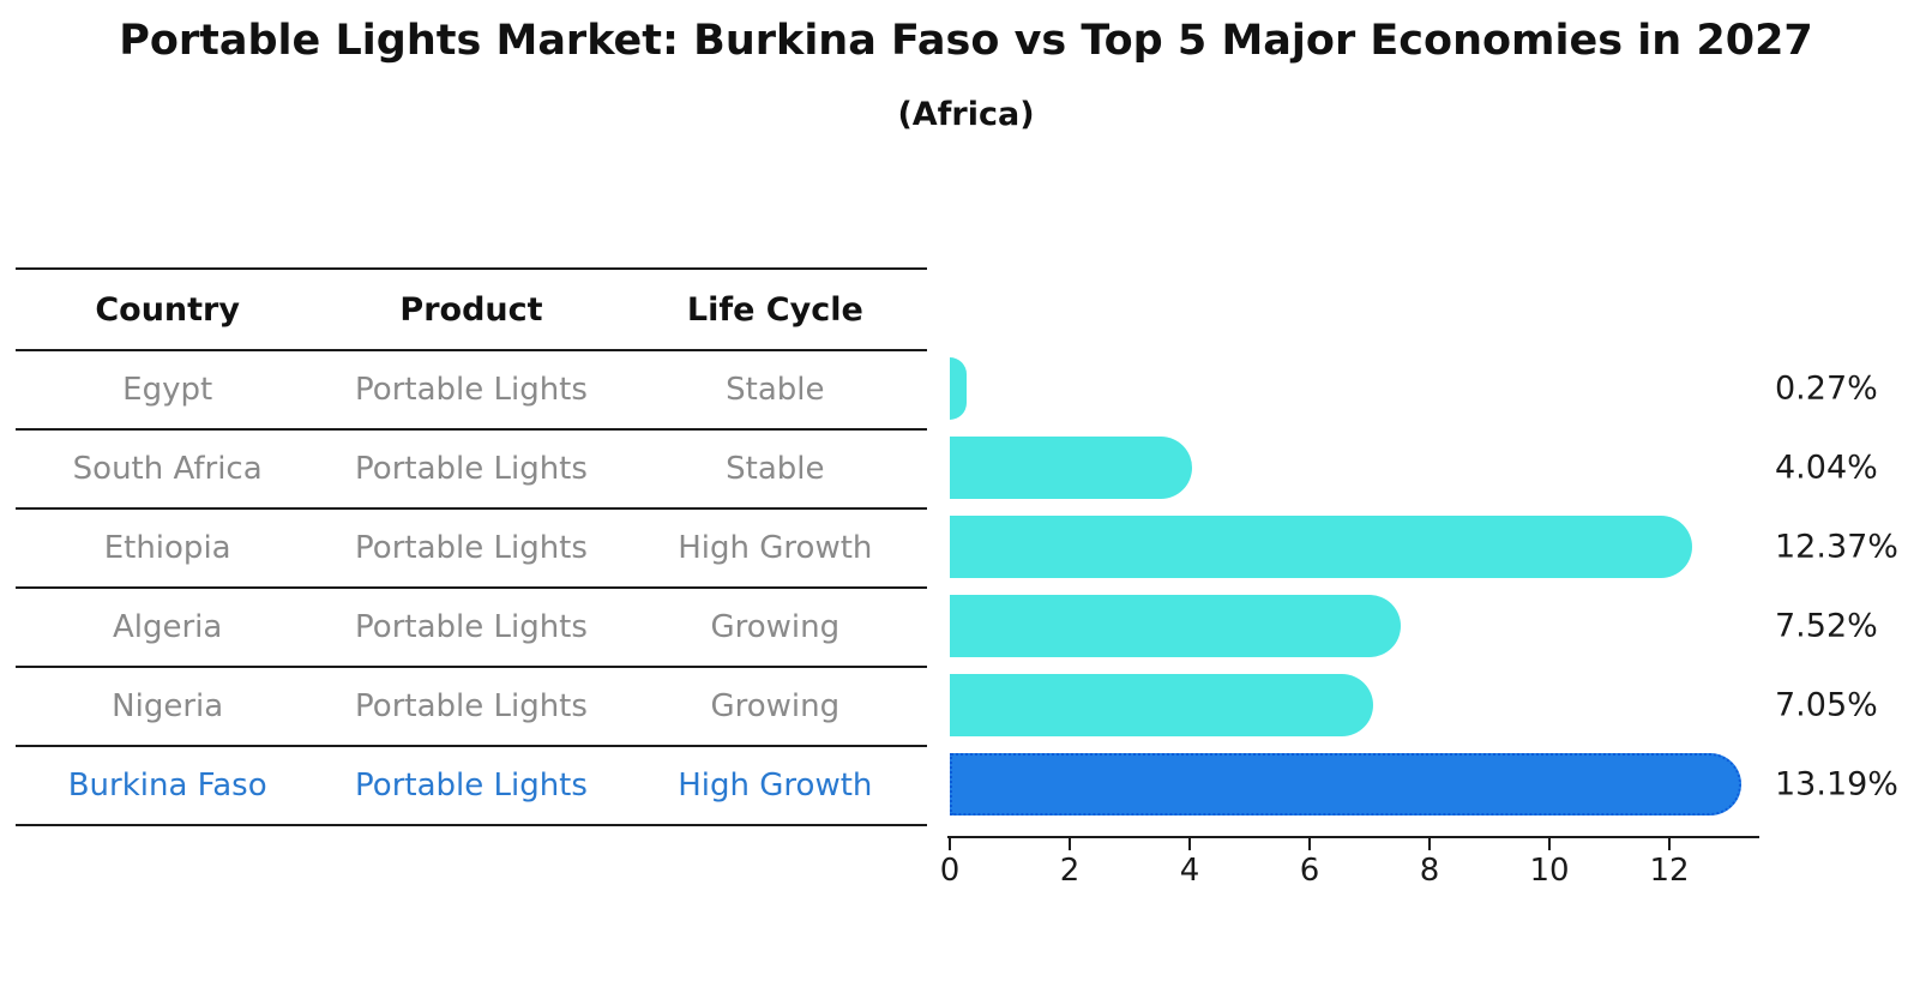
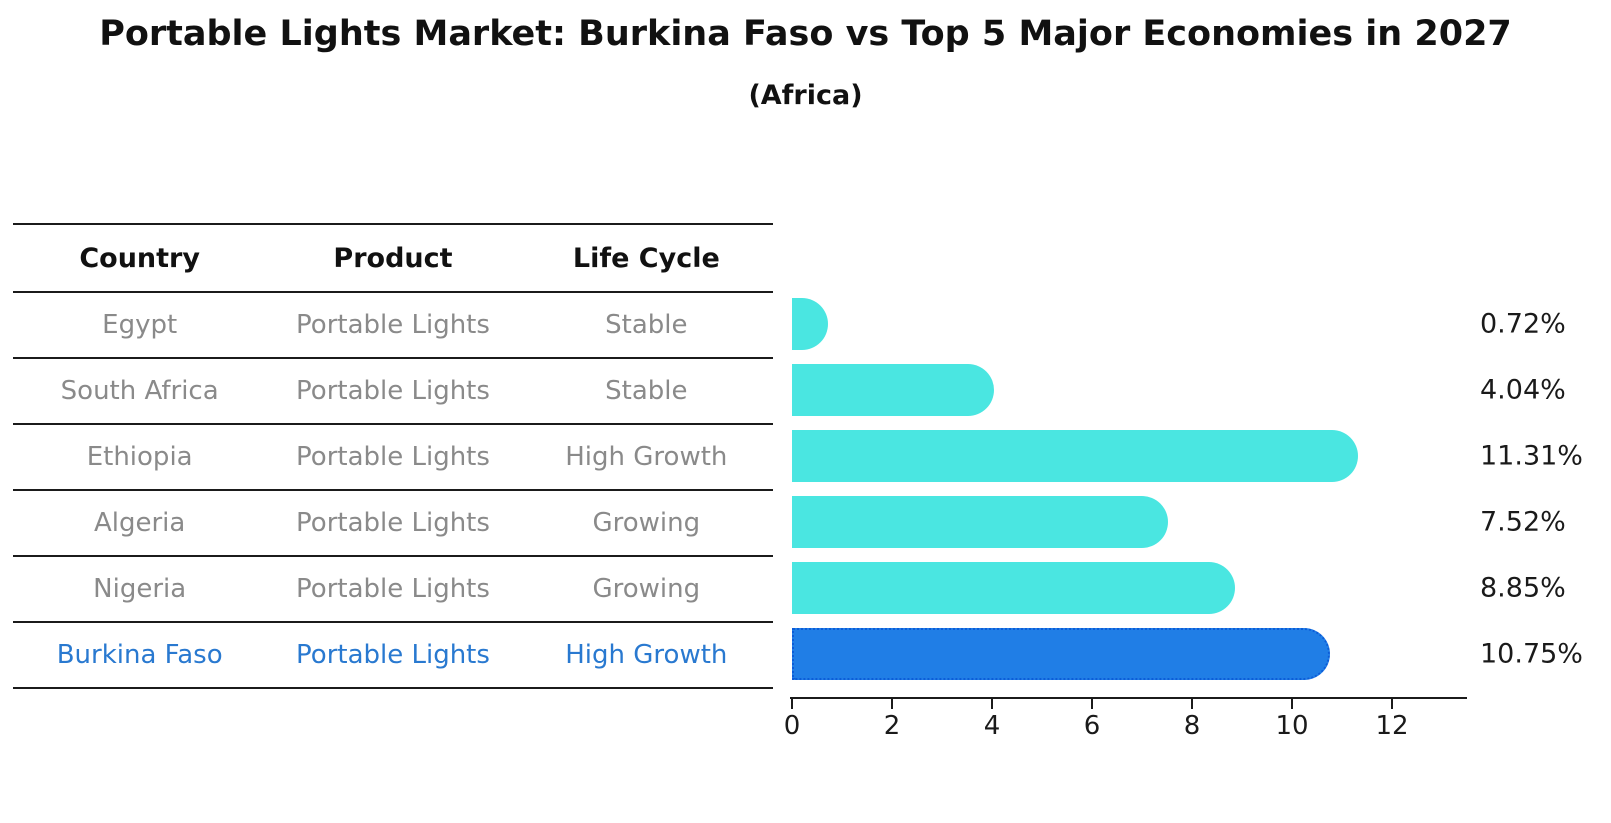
Egypt: 0.27% -> 0.72%
Ethiopia: 12.37% -> 11.31%
Nigeria: 7.05% -> 8.85%
Burkina Faso: 13.19% -> 10.75%
